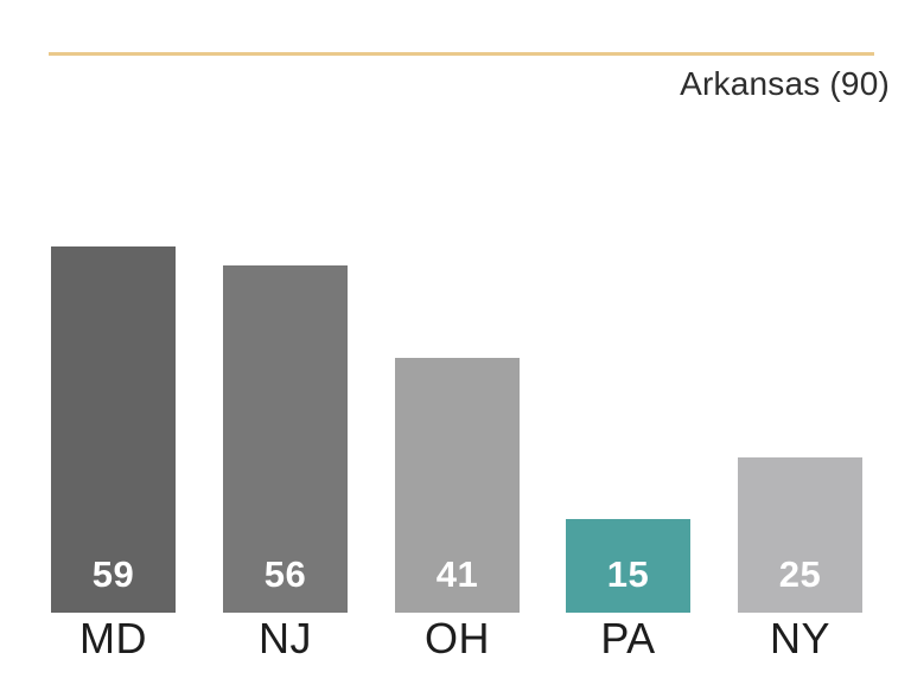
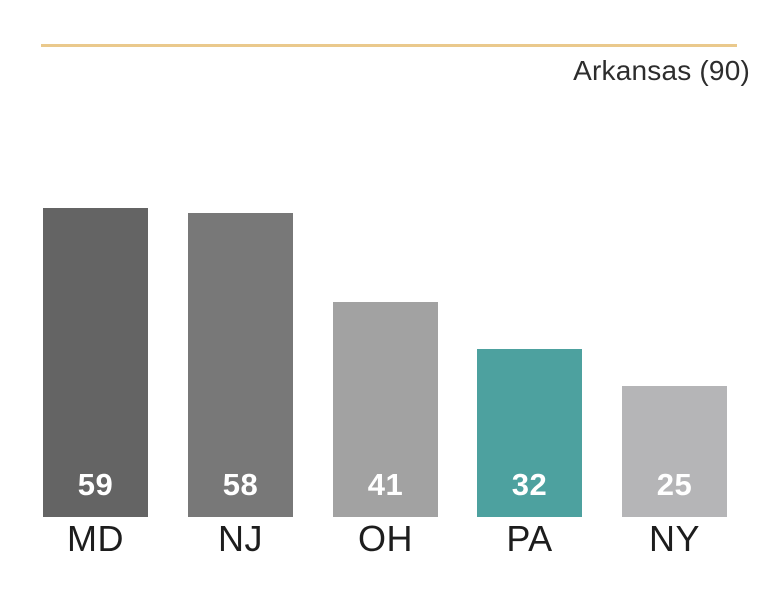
NJ: 56 -> 58
PA: 15 -> 32
